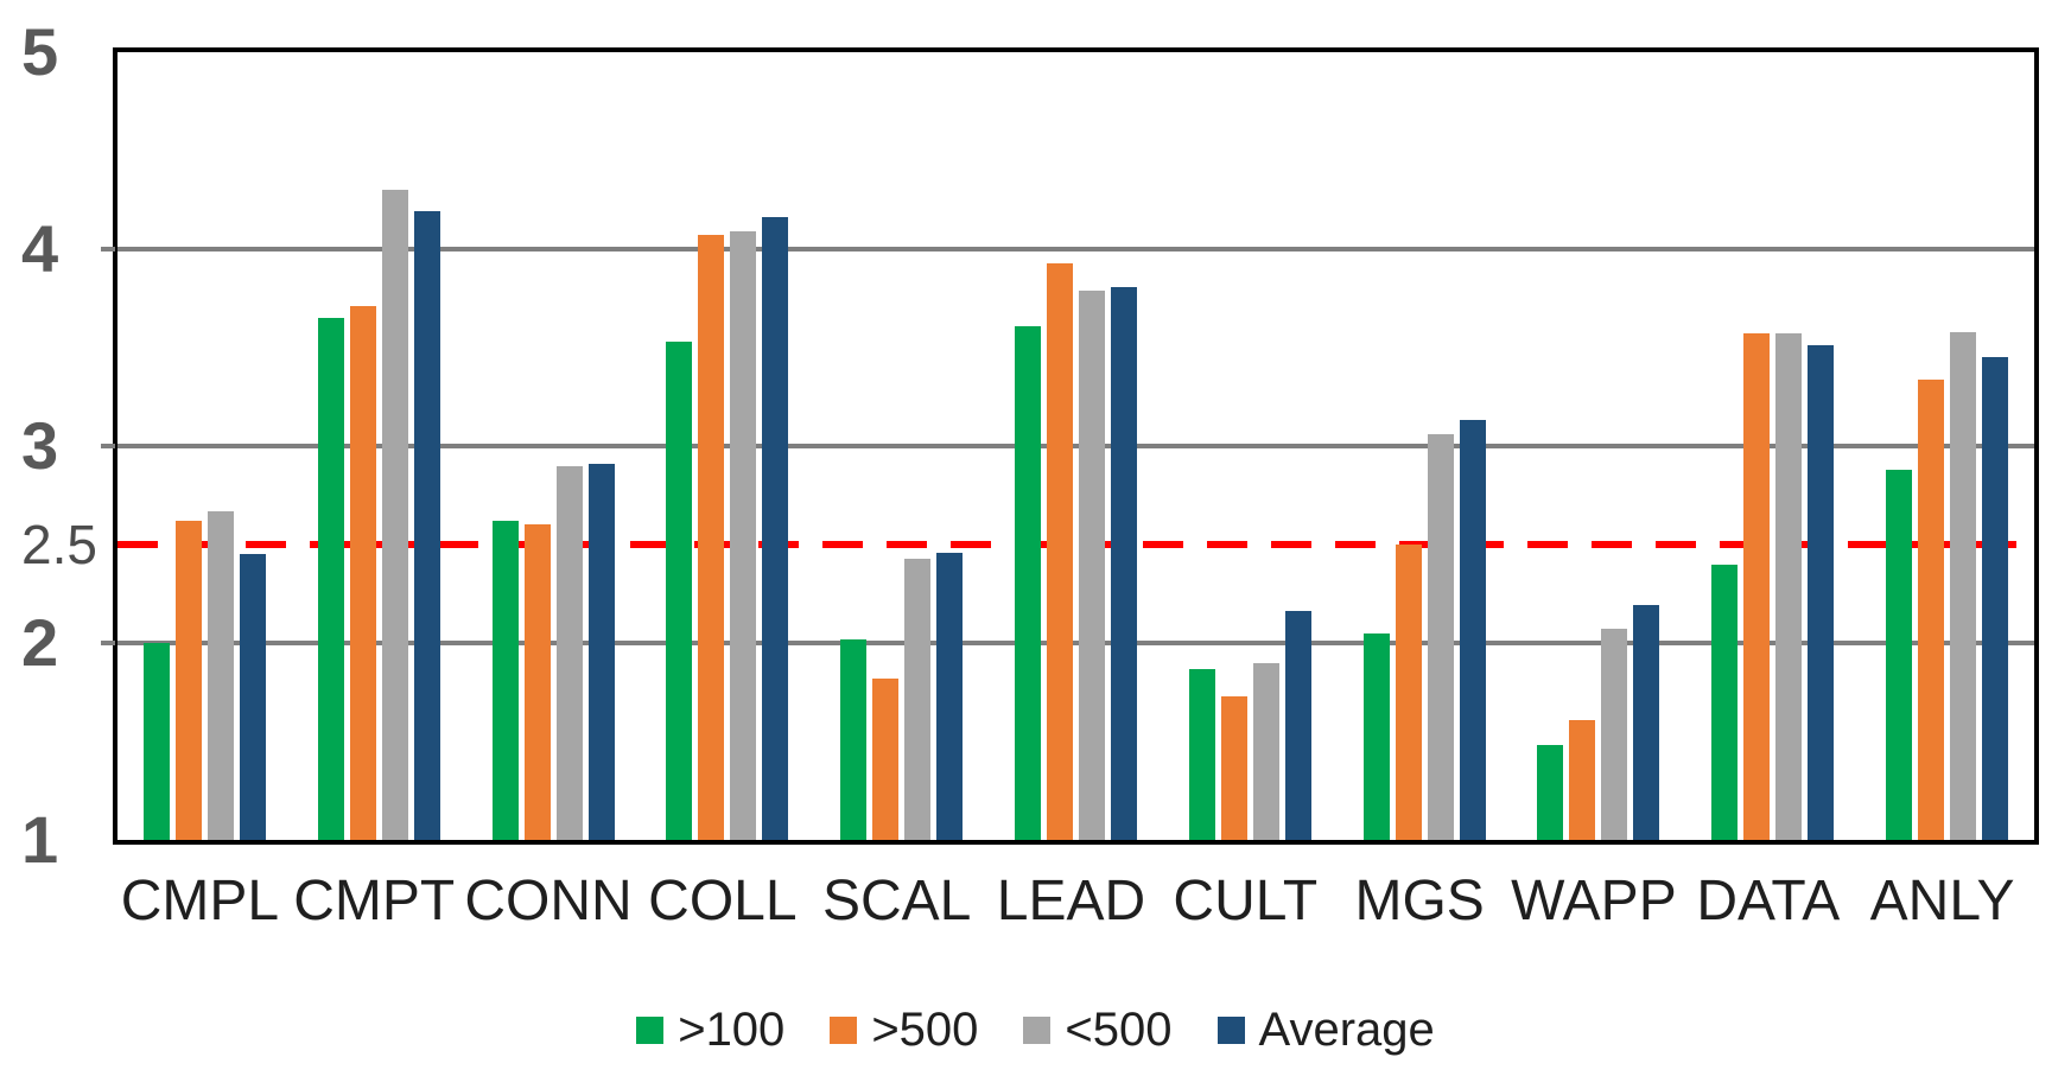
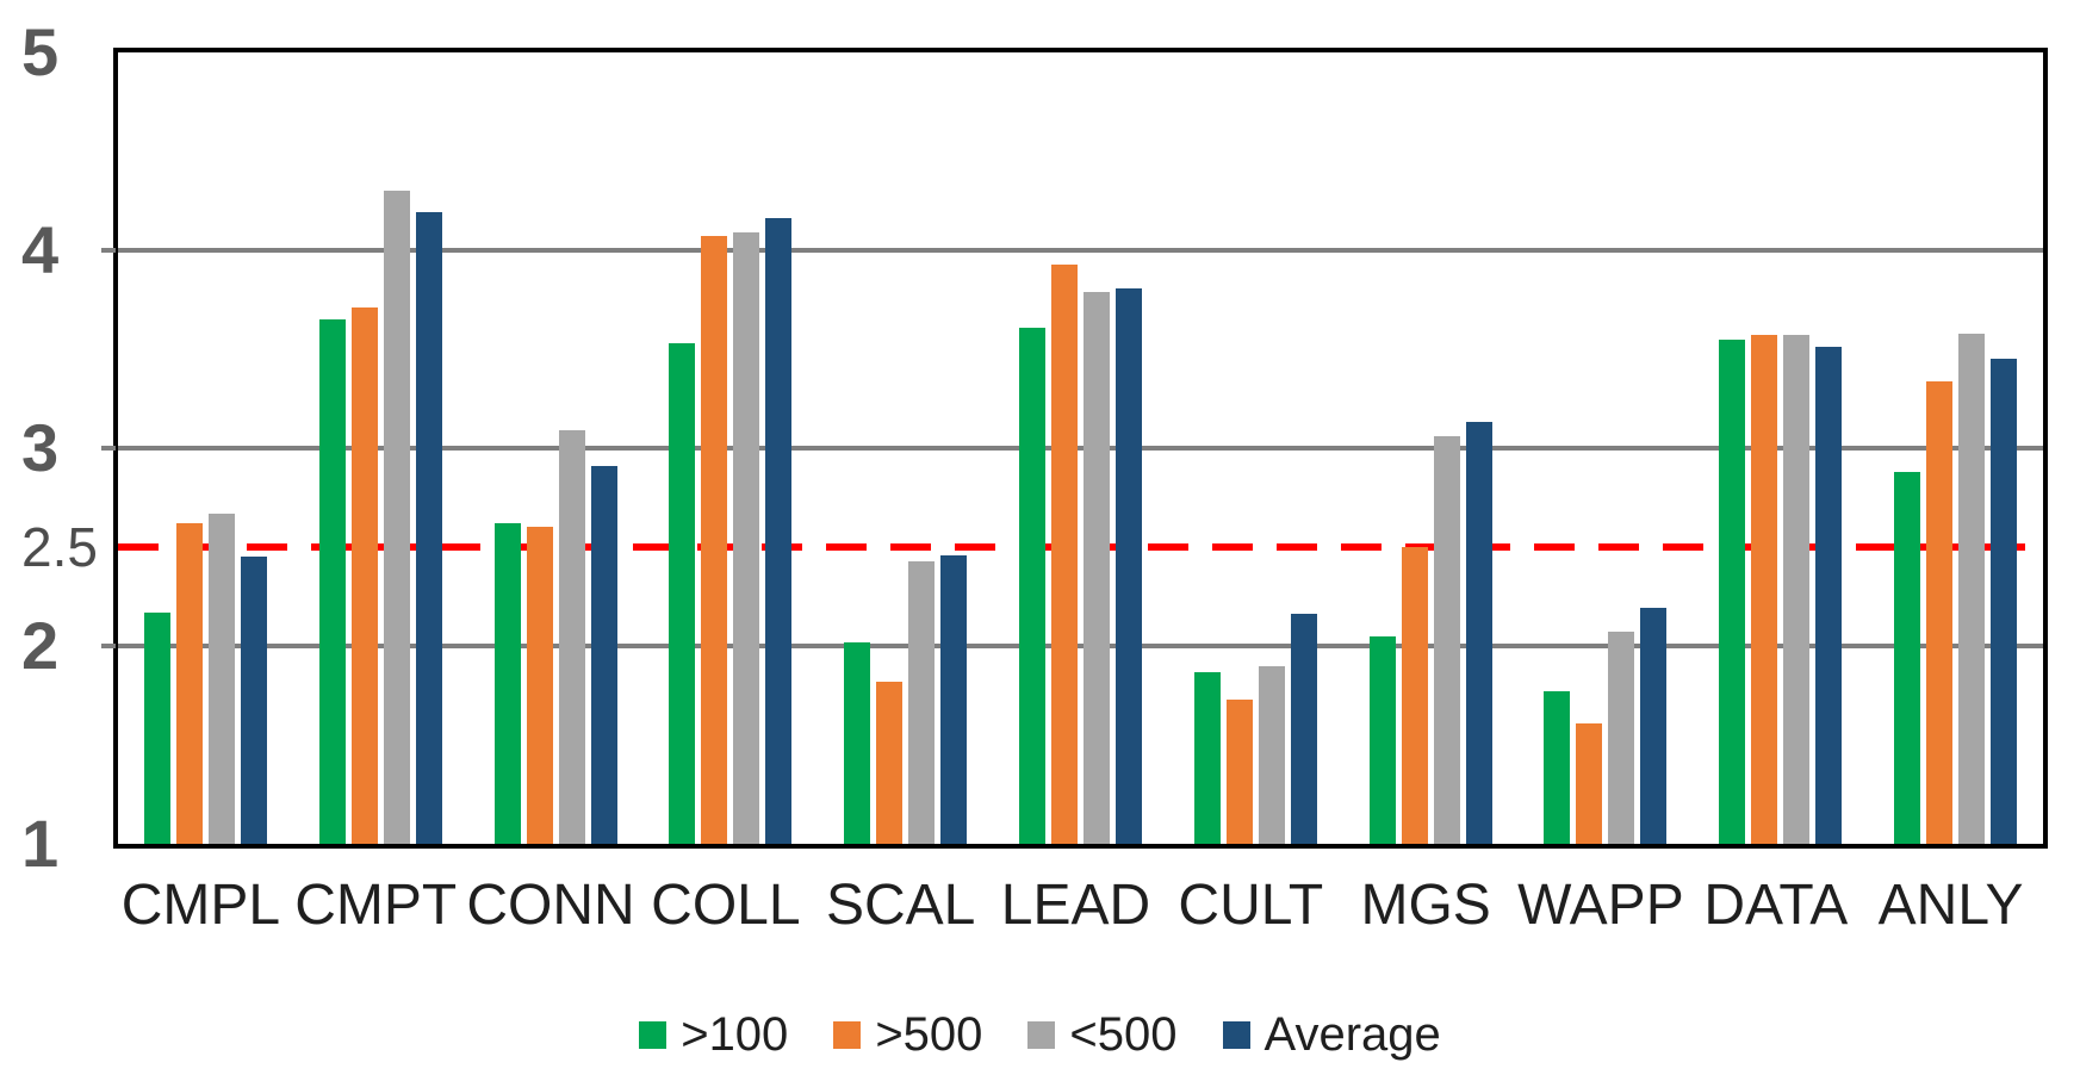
>100/CMPL: 2.00 -> 2.17
<500/CONN: 2.90 -> 3.09
>100/WAPP: 1.48 -> 1.77
>100/DATA: 2.40 -> 3.55
